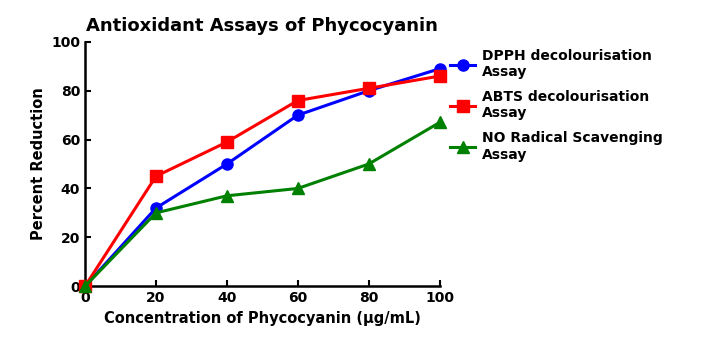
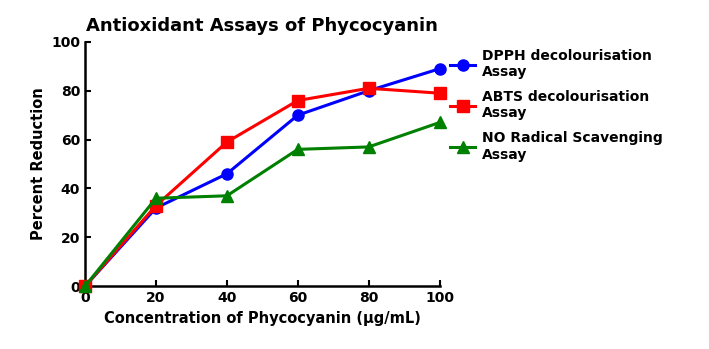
ABTS decolourisation Assay/20: 45 -> 33
NO Radical Scavenging Assay/20: 30 -> 36
DPPH decolourisation Assay/40: 50 -> 46
NO Radical Scavenging Assay/60: 40 -> 56
NO Radical Scavenging Assay/80: 50 -> 57
ABTS decolourisation Assay/100: 86 -> 79
